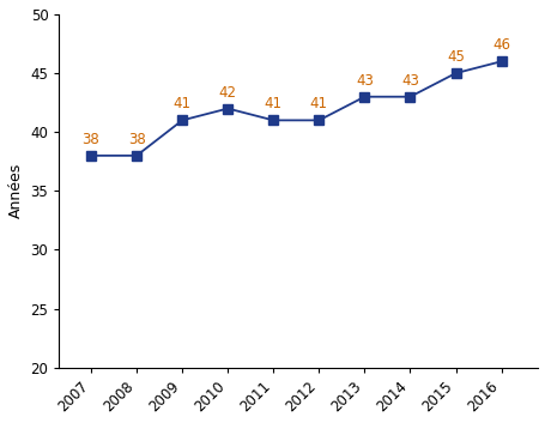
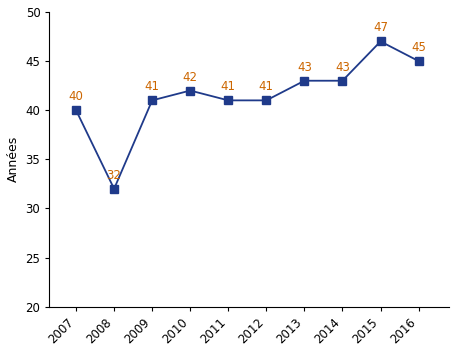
2007: 38 -> 40
2008: 38 -> 32
2015: 45 -> 47
2016: 46 -> 45
